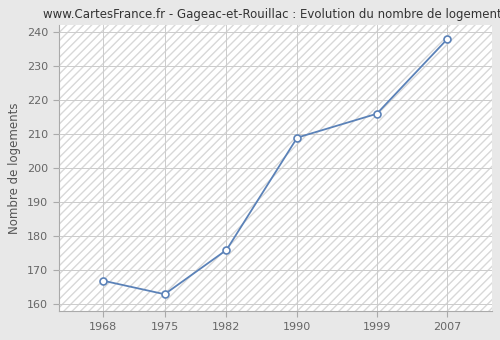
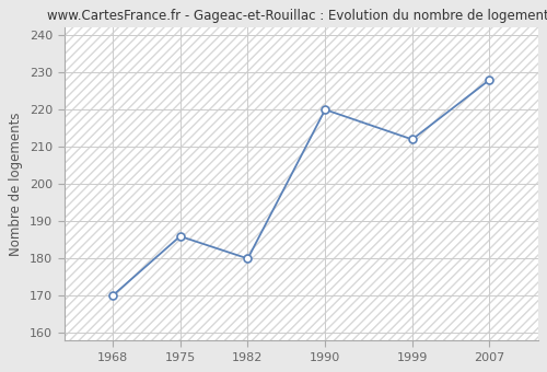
1968: 167 -> 170
1975: 163 -> 186
1982: 176 -> 180
1990: 209 -> 220
1999: 216 -> 212
2007: 238 -> 228
